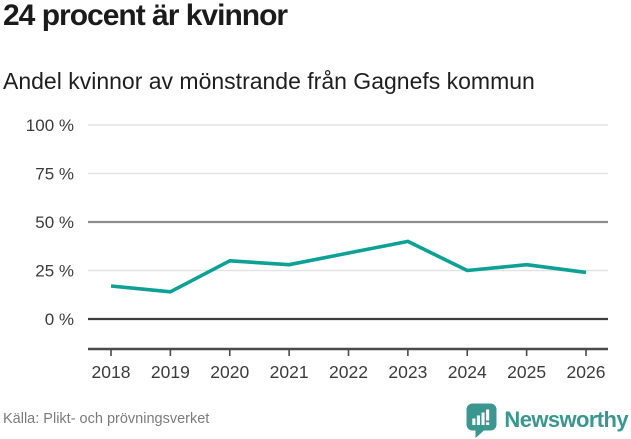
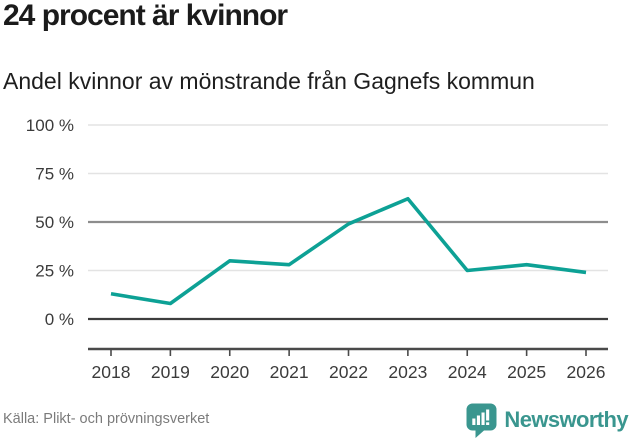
2018: 17% -> 13%
2019: 14% -> 8%
2022: 34% -> 49%
2023: 40% -> 62%
